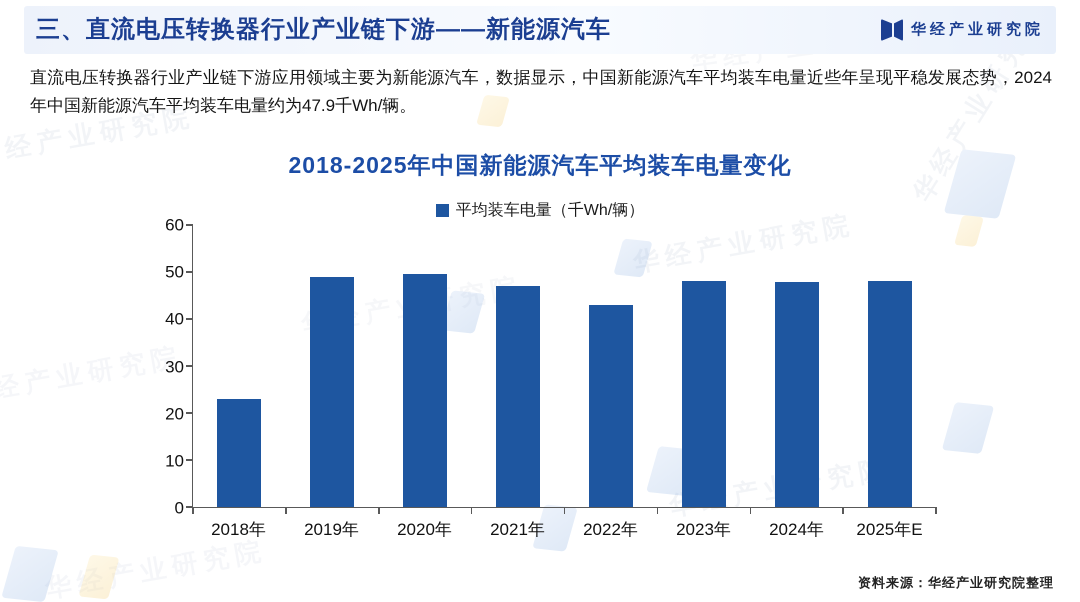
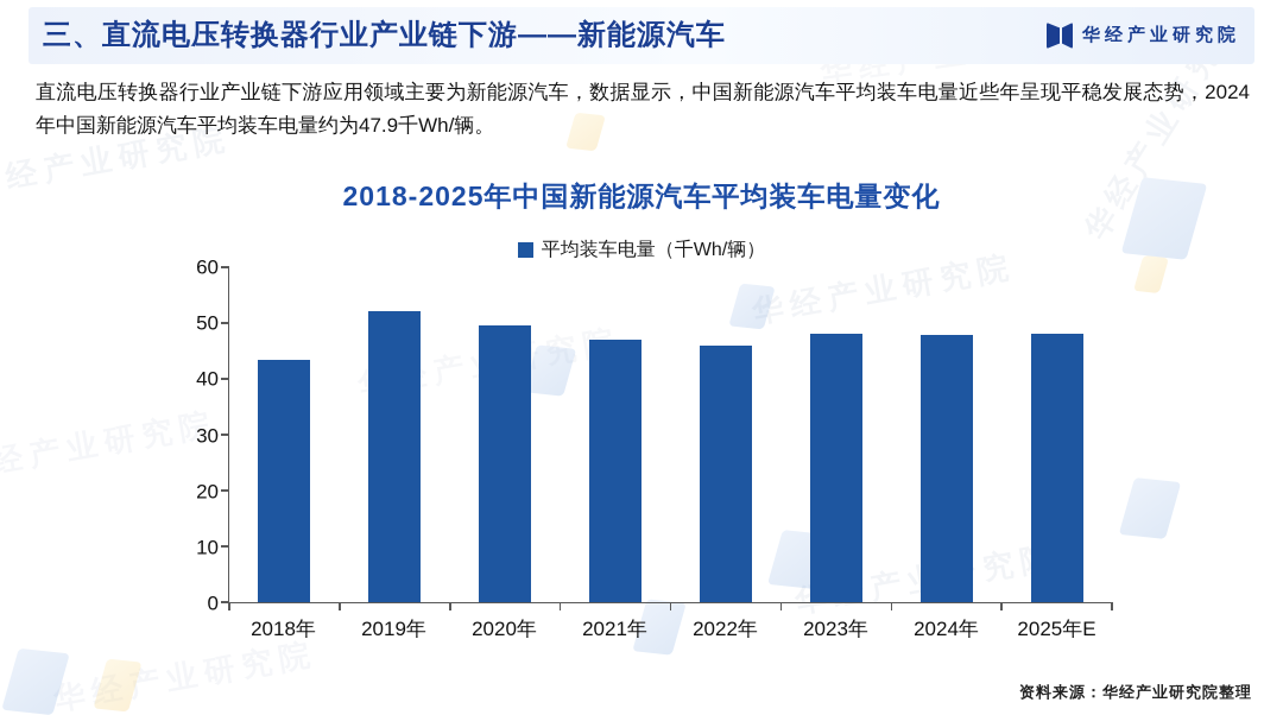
2018年: 23 -> 43
2019年: 49 -> 52
2022年: 43 -> 46
